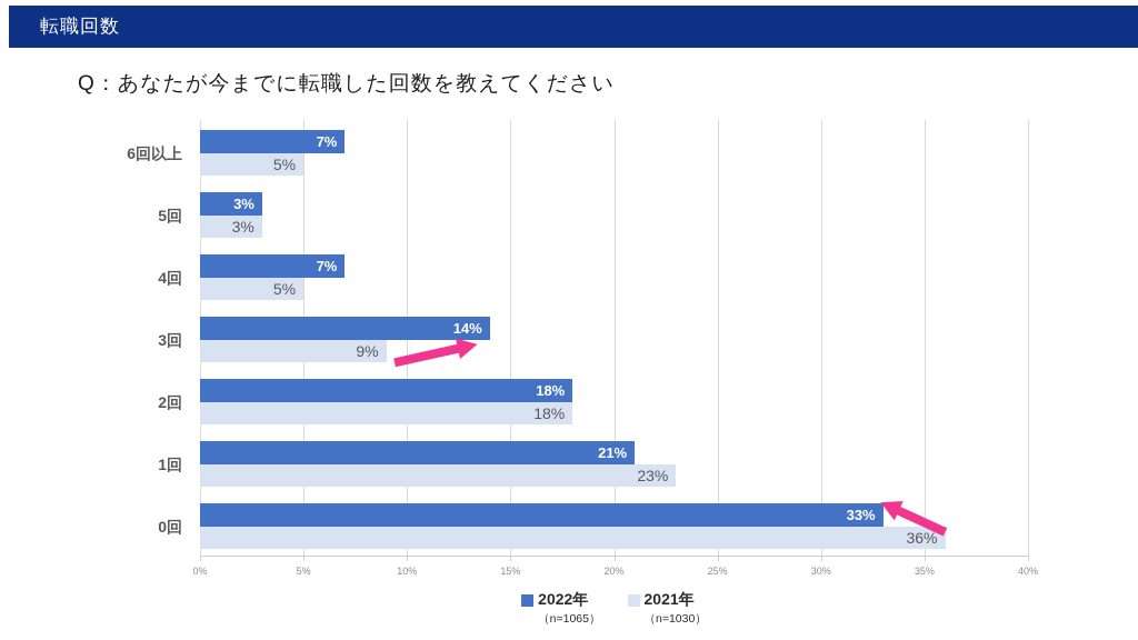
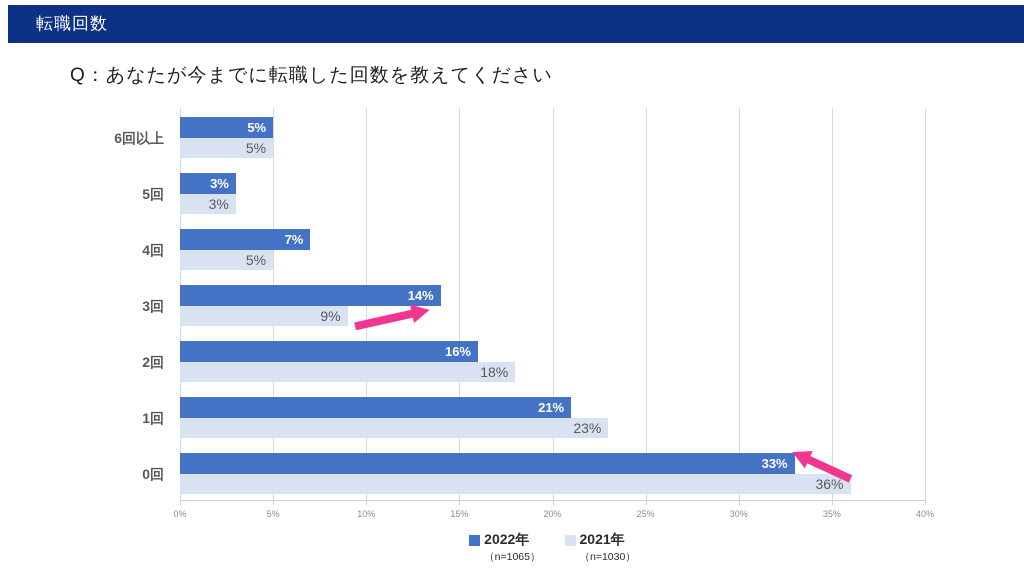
2022年/6回以上: 7% -> 5%
2022年/2回: 18% -> 16%
